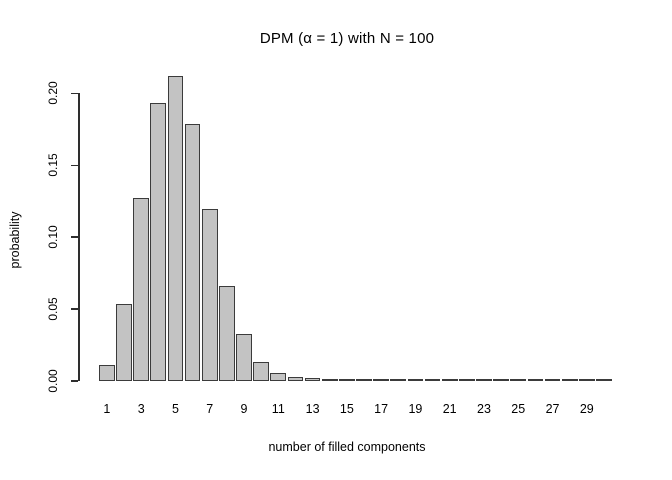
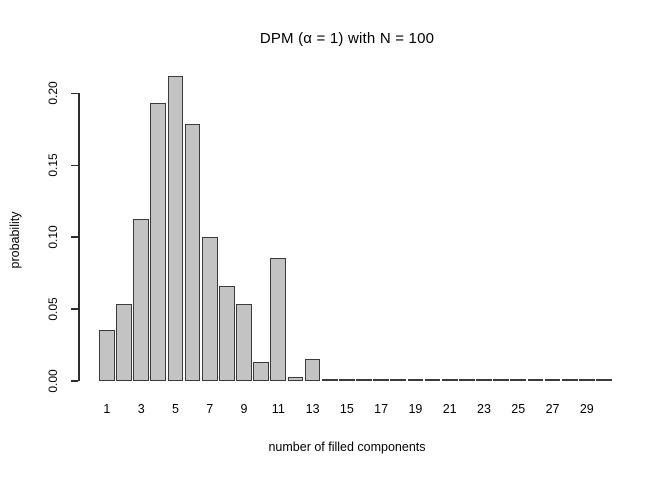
1: 0.010 -> 0.034
3: 0.126 -> 0.111
7: 0.118 -> 0.099
9: 0.031 -> 0.052
11: 0.004 -> 0.084
13: 0.001 -> 0.014
